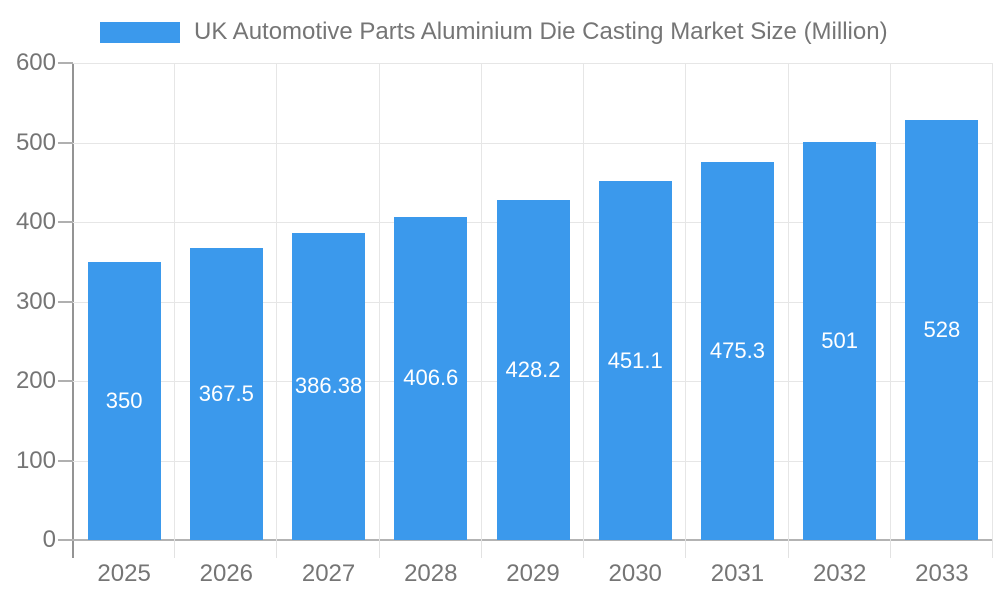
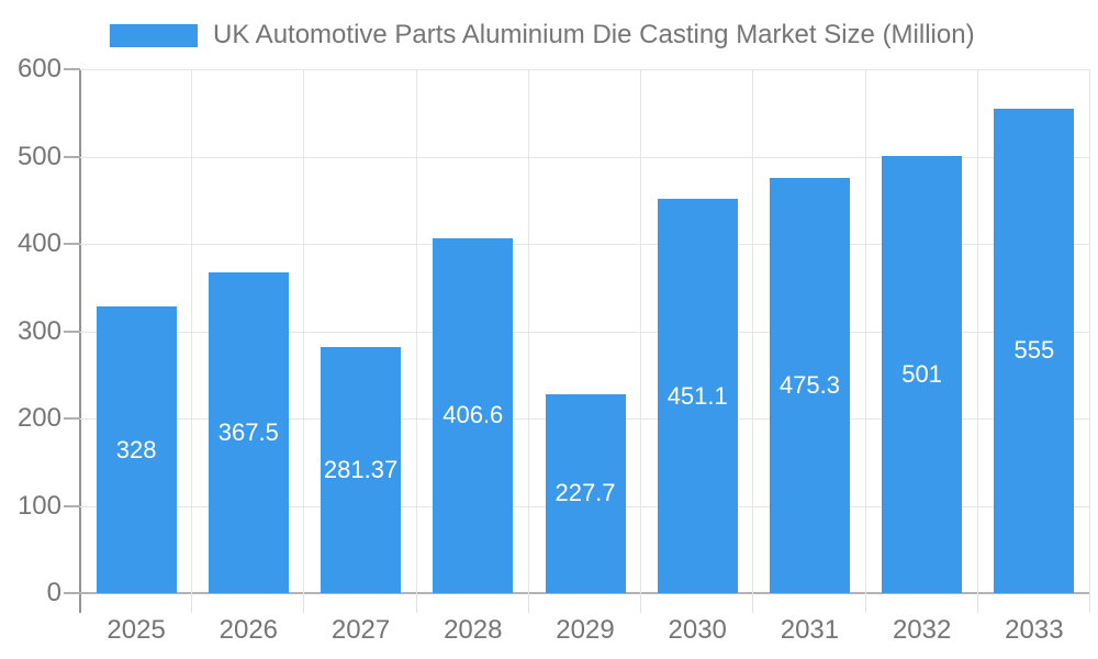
2025: 350 -> 328
2027: 386.38 -> 281.37
2029: 428.2 -> 227.7
2033: 528 -> 555
